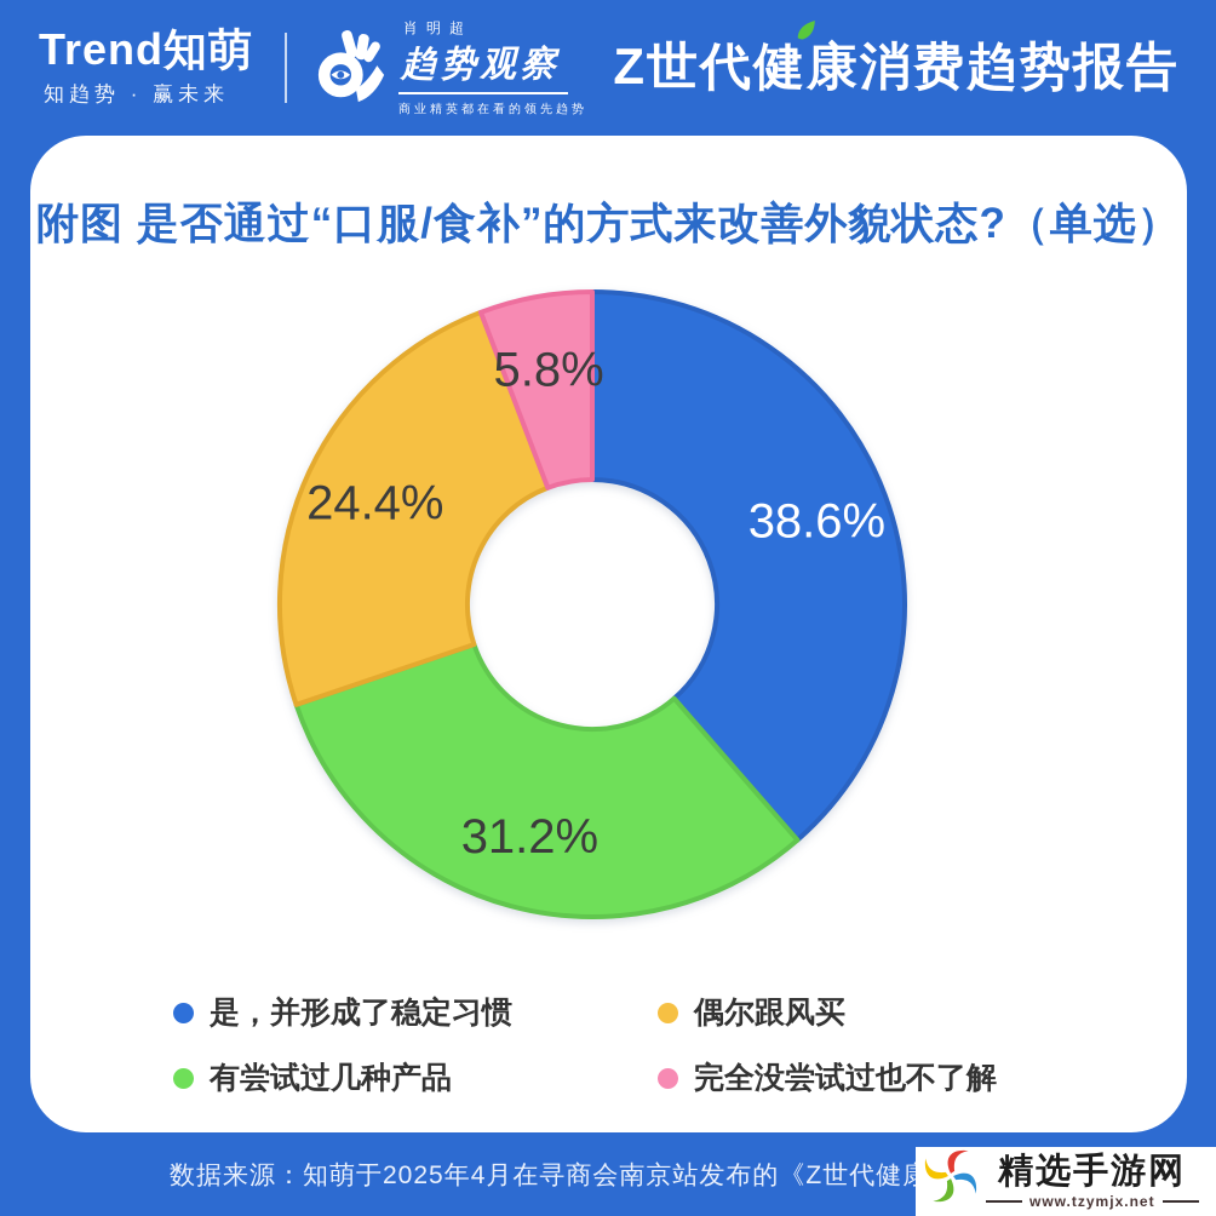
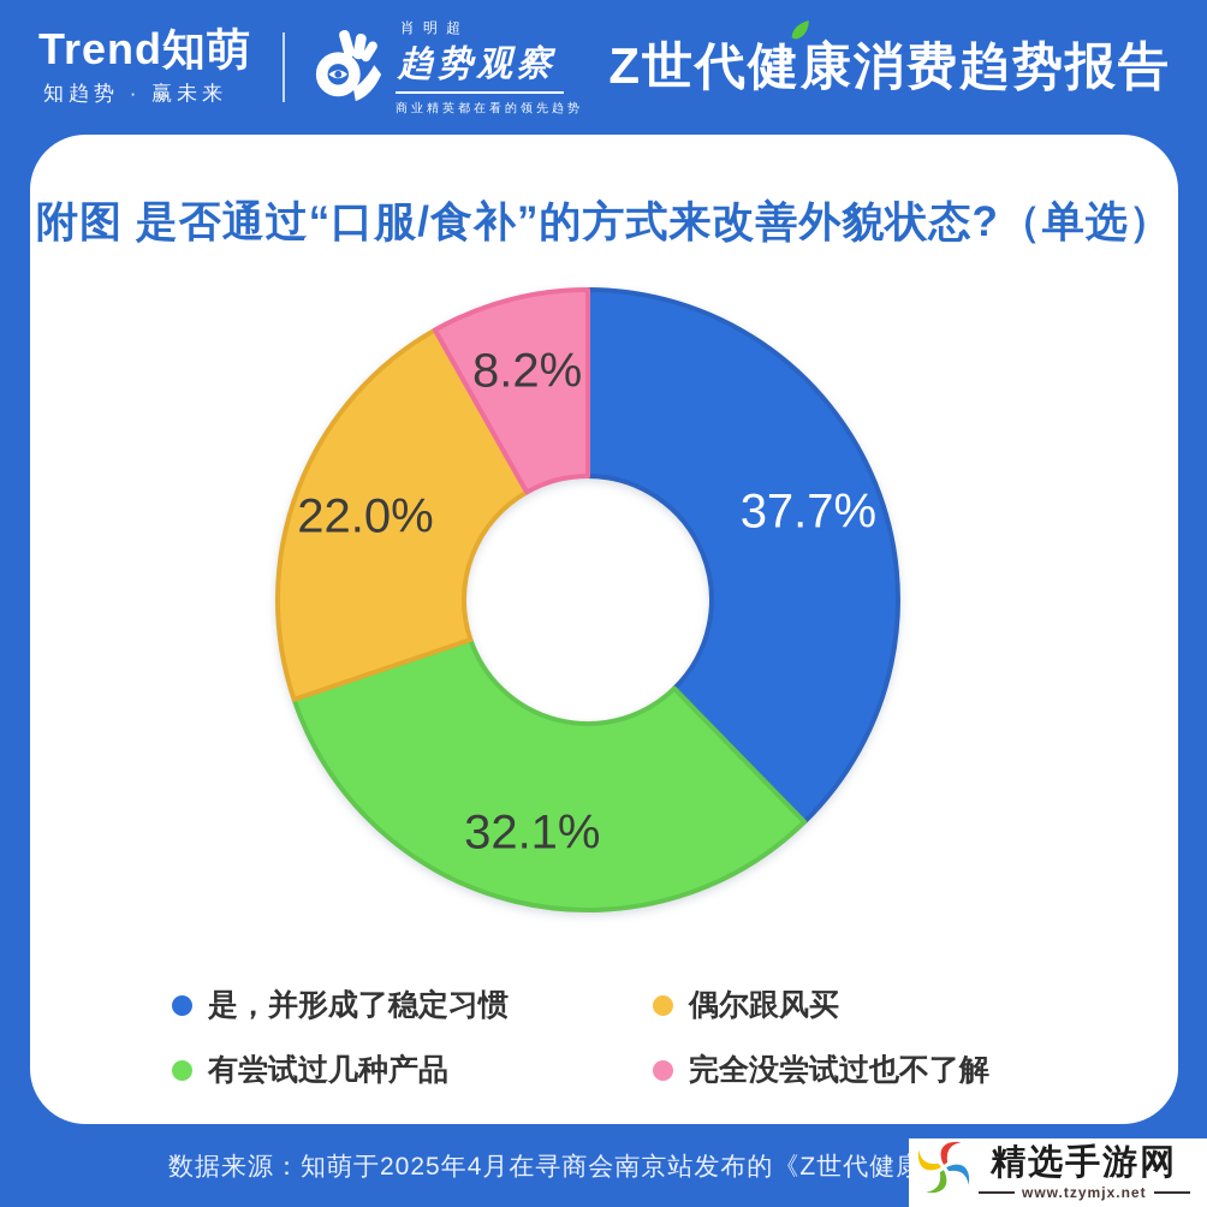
是，并形成了稳定习惯: 38.6% -> 37.7%
有尝试过几种产品: 31.2% -> 32.1%
偶尔跟风买: 24.4% -> 22.0%
完全没尝试过也不了解: 5.8% -> 8.2%
